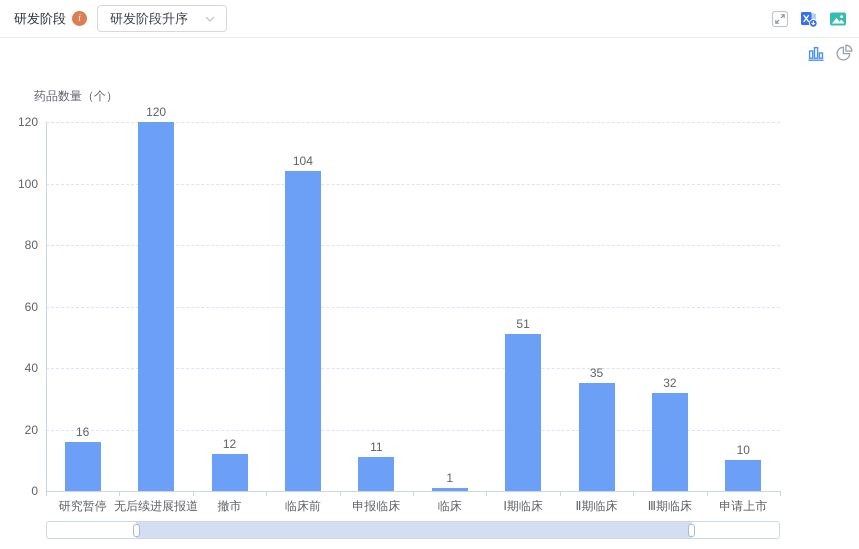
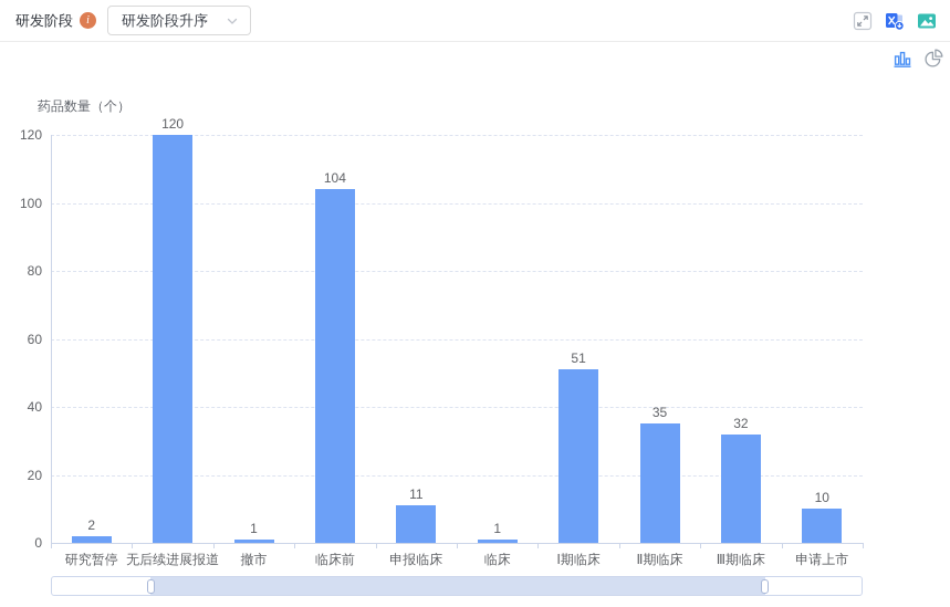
研究暂停: 16 -> 2
撤市: 12 -> 1
